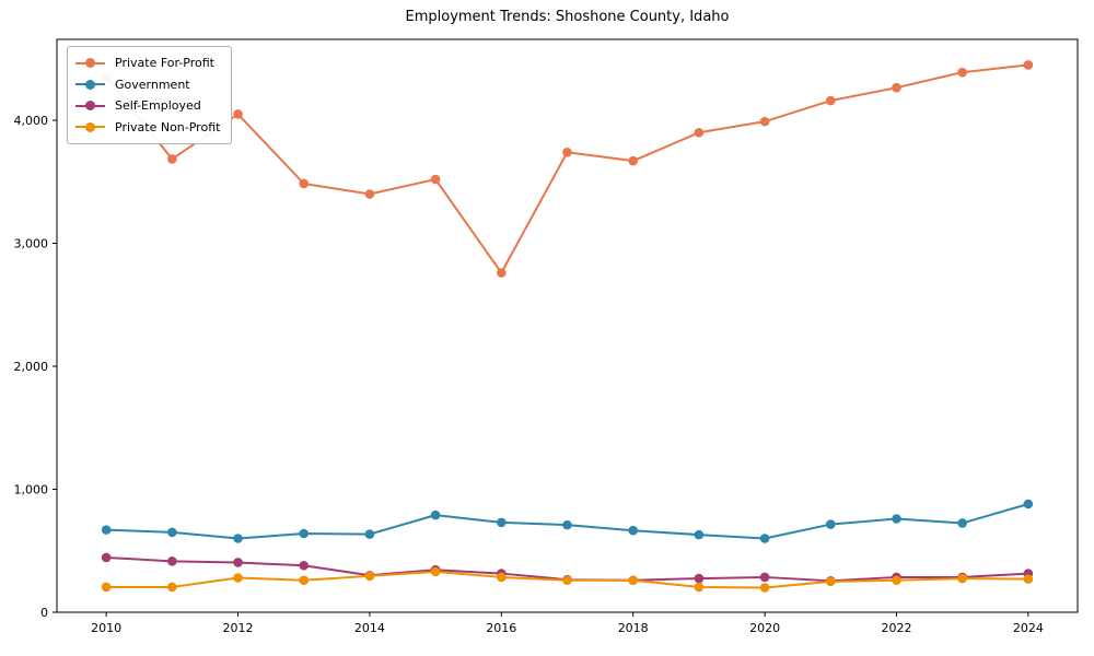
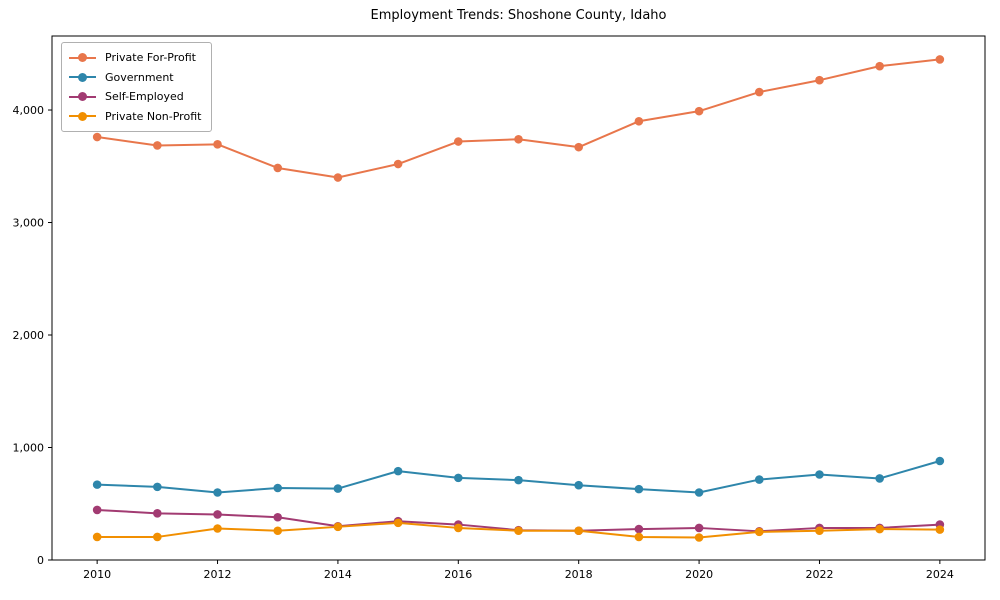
Private For-Profit/2010: 4350 -> 3760
Private For-Profit/2012: 4050 -> 3700
Private For-Profit/2016: 2760 -> 3720
